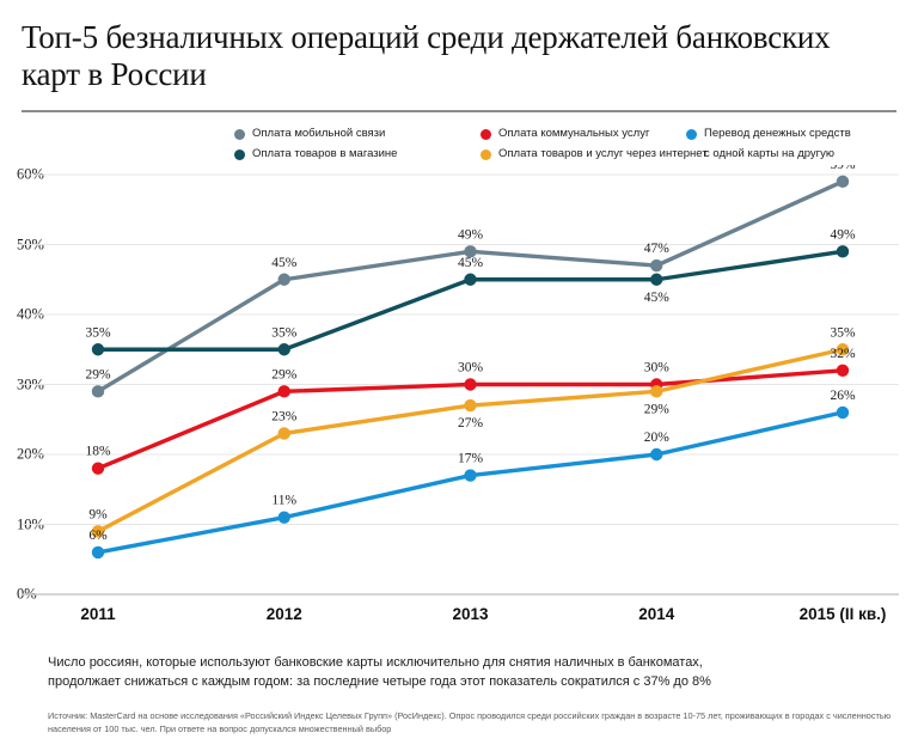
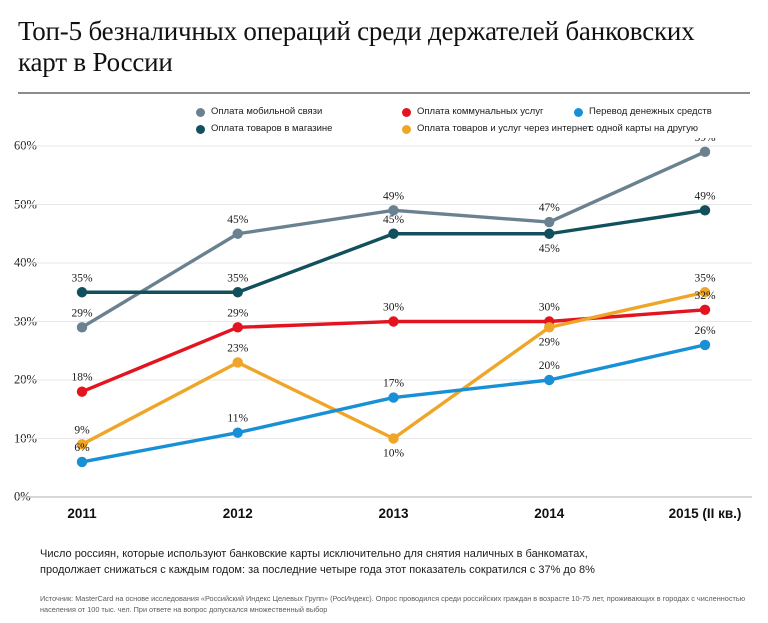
Оплата товаров и услуг через интернет/2013: 27% -> 10%
